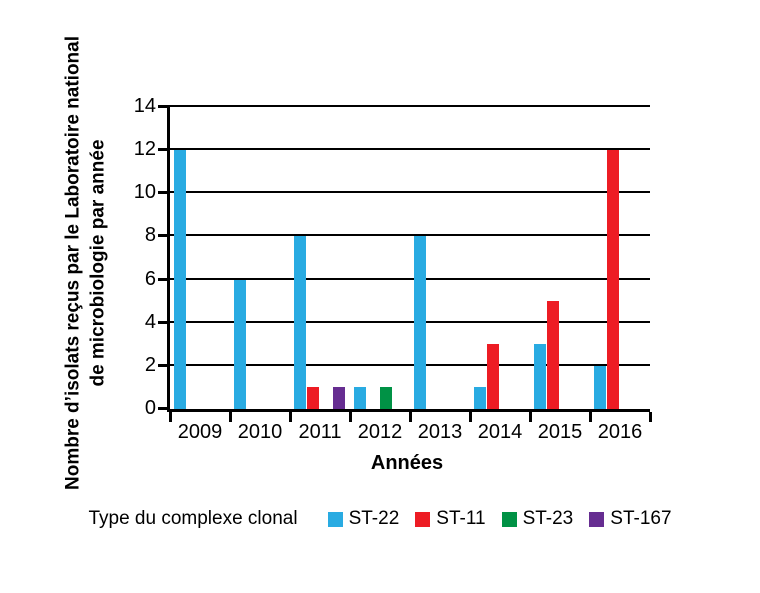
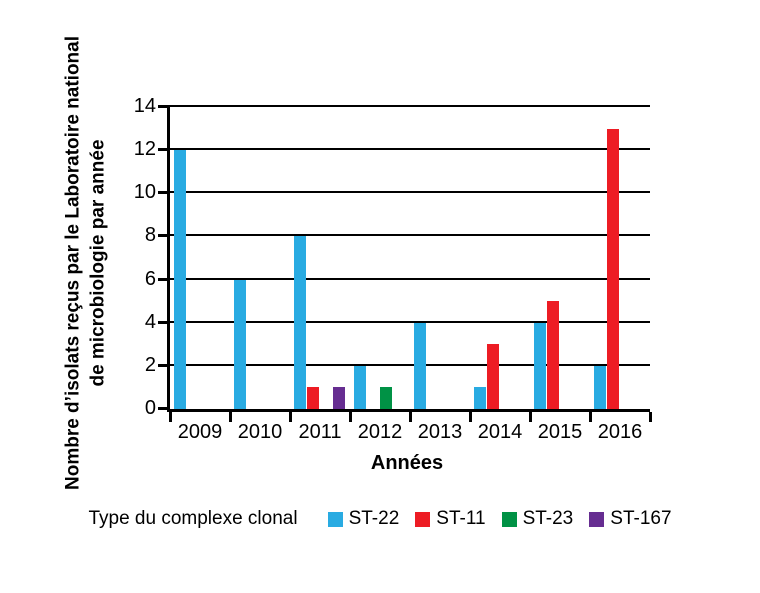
ST-22/2012: 1 -> 2
ST-22/2013: 8 -> 4
ST-22/2015: 3 -> 4
ST-11/2016: 12 -> 13
